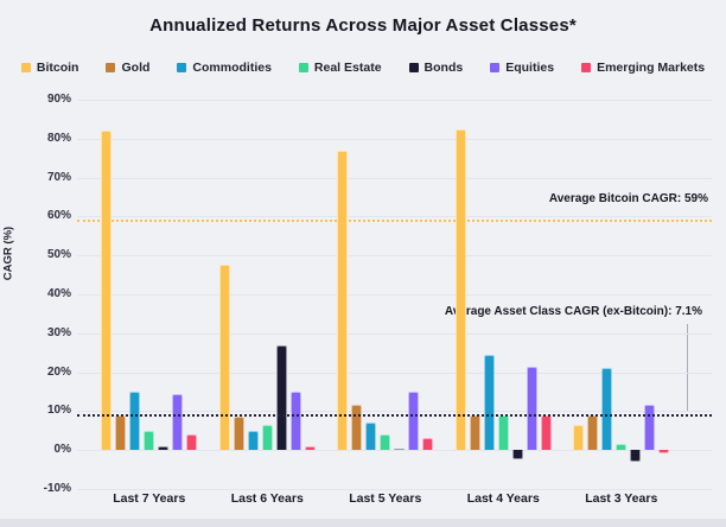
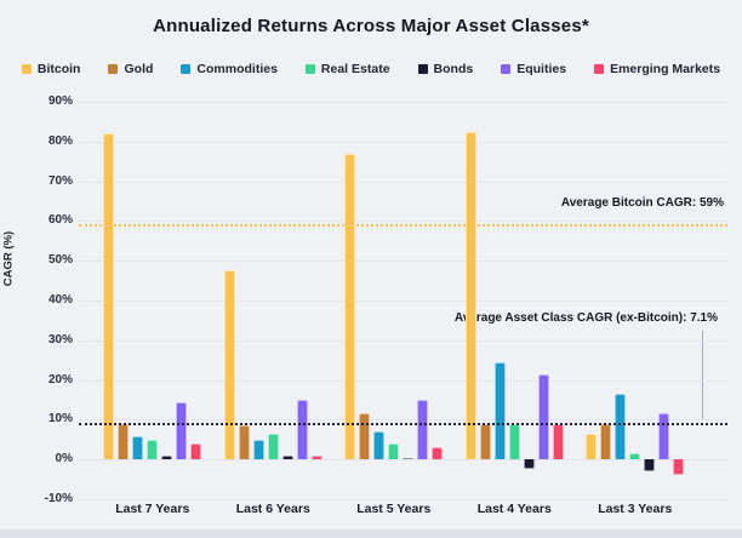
Commodities/Last 7 Years: 15% -> 6%
Bonds/Last 6 Years: 27% -> 1%
Commodities/Last 3 Years: 21% -> 16%
Emerging Markets/Last 3 Years: -1% -> -4%
